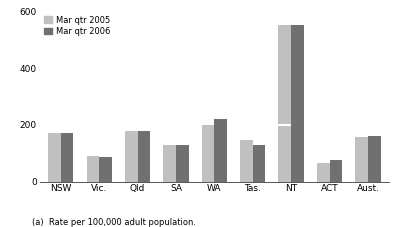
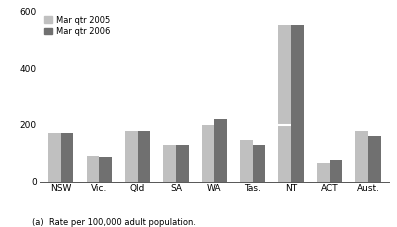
Mar qtr 2005/Aust.: 158 -> 180
